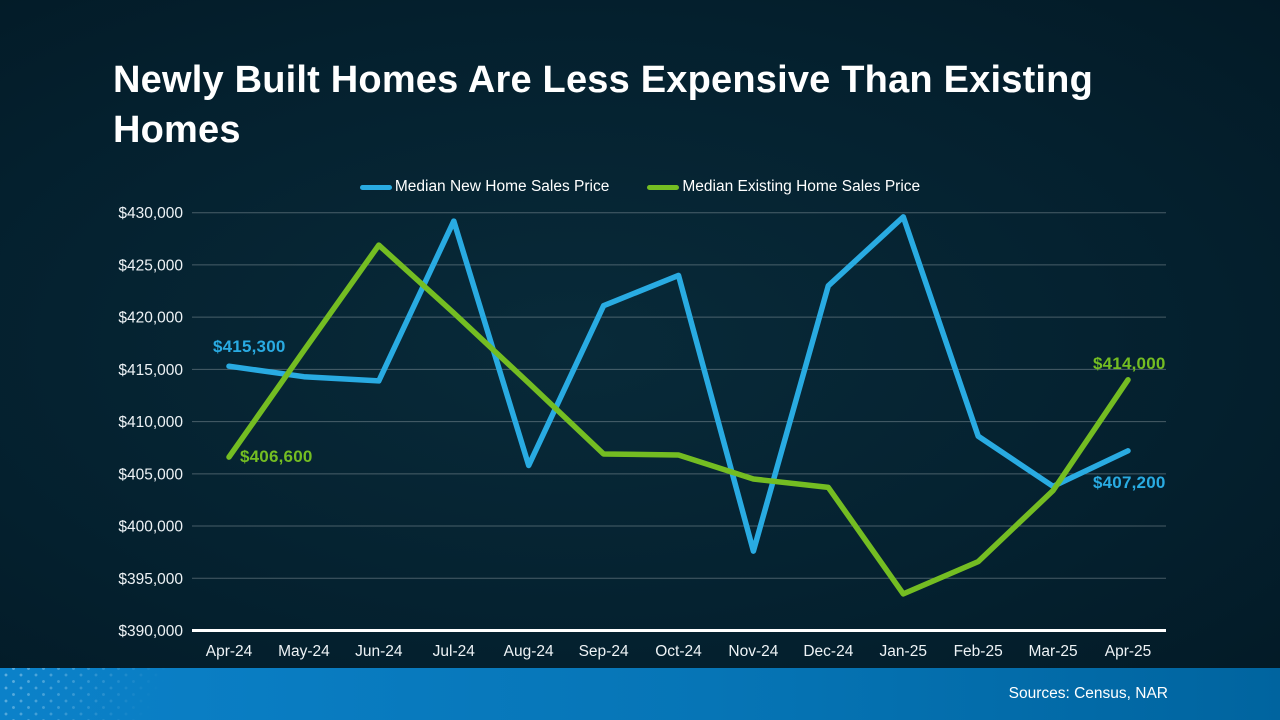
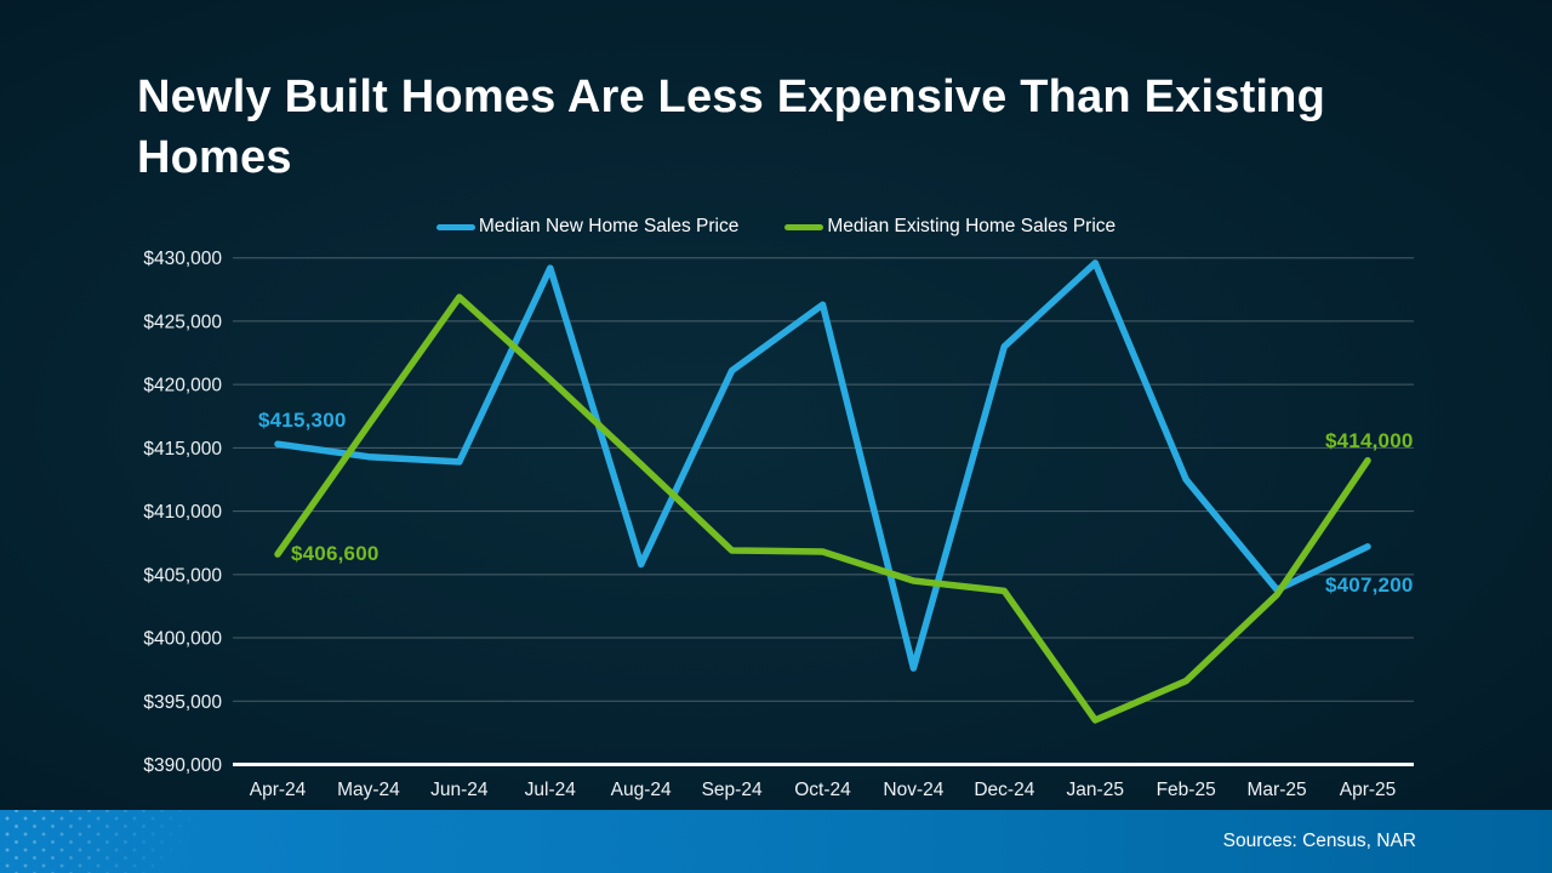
Median New Home Sales Price/Oct-24: $424000 -> $426300
Median New Home Sales Price/Feb-25: $408600 -> $412500
